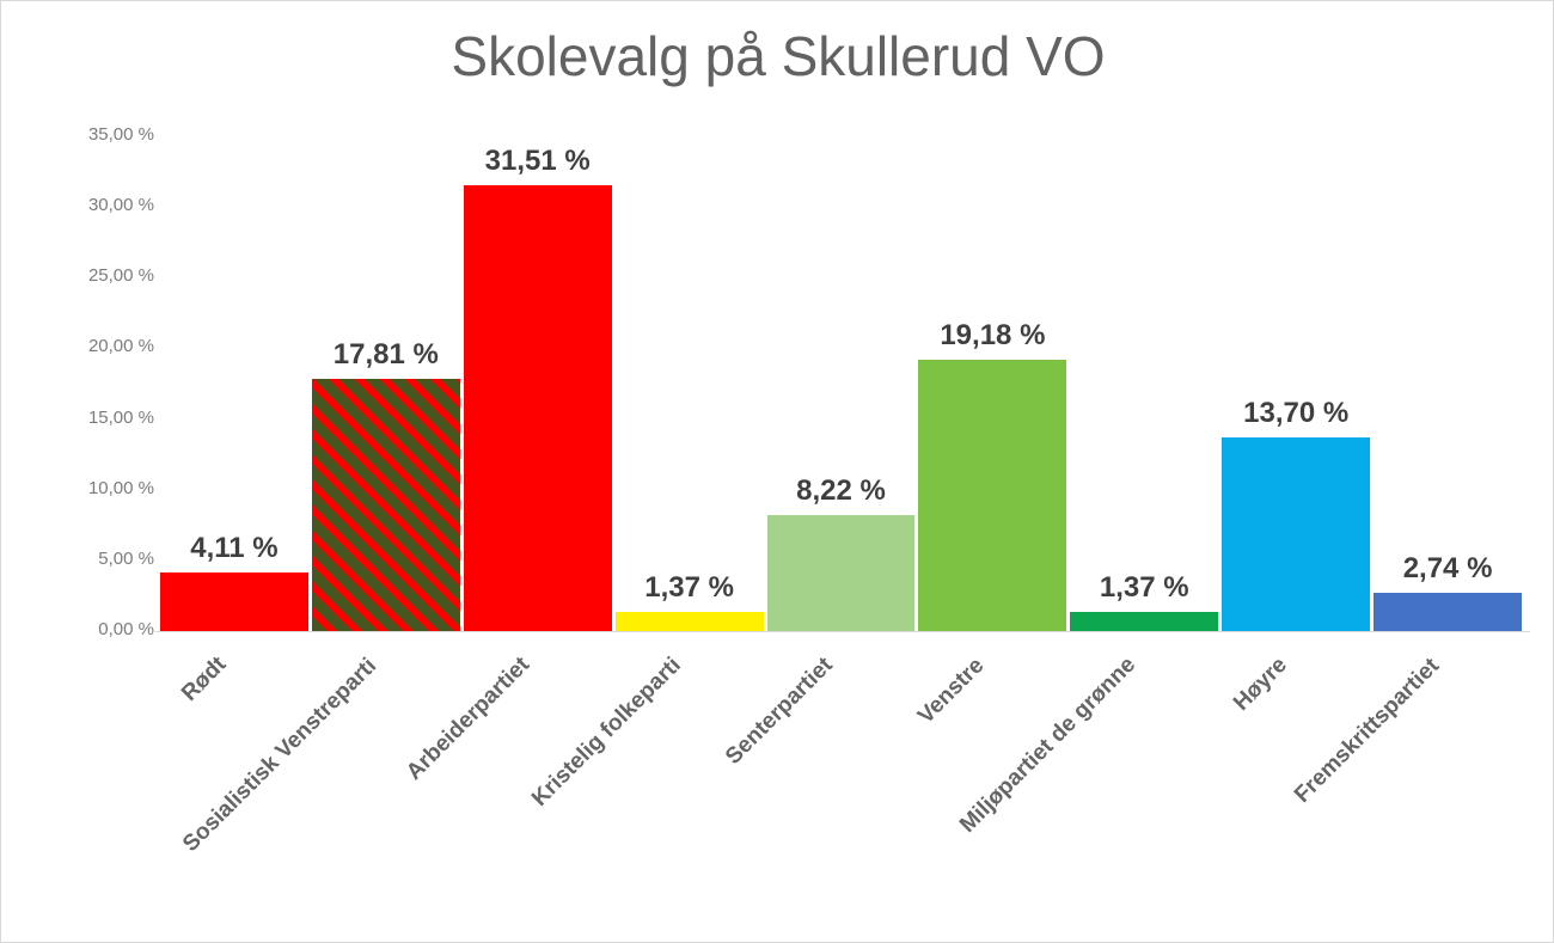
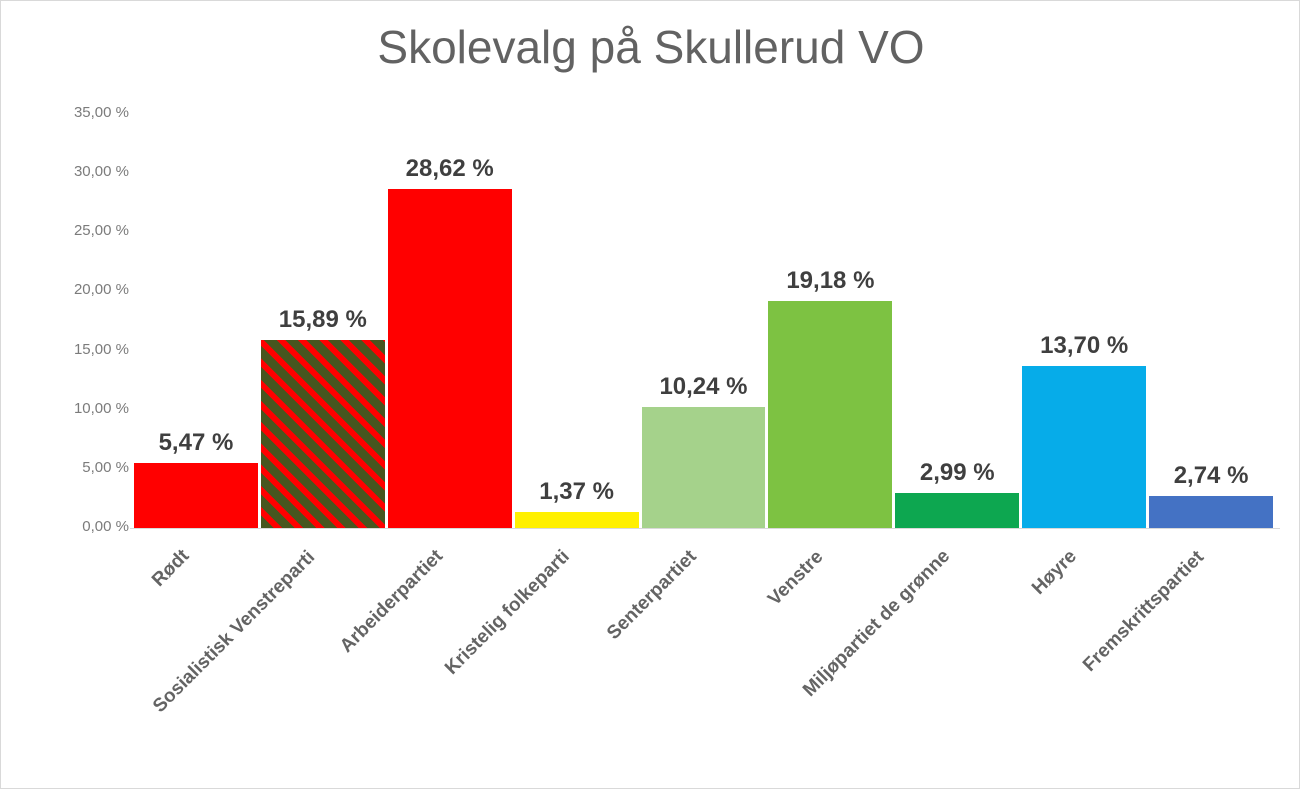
Rødt: 4,11 -> 5,47
Sosialistisk Venstreparti: 17,81 -> 15,89
Arbeiderpartiet: 31,51 -> 28,62
Senterpartiet: 8,22 -> 10,24
Miljøpartiet de grønne: 1,37 -> 2,99
